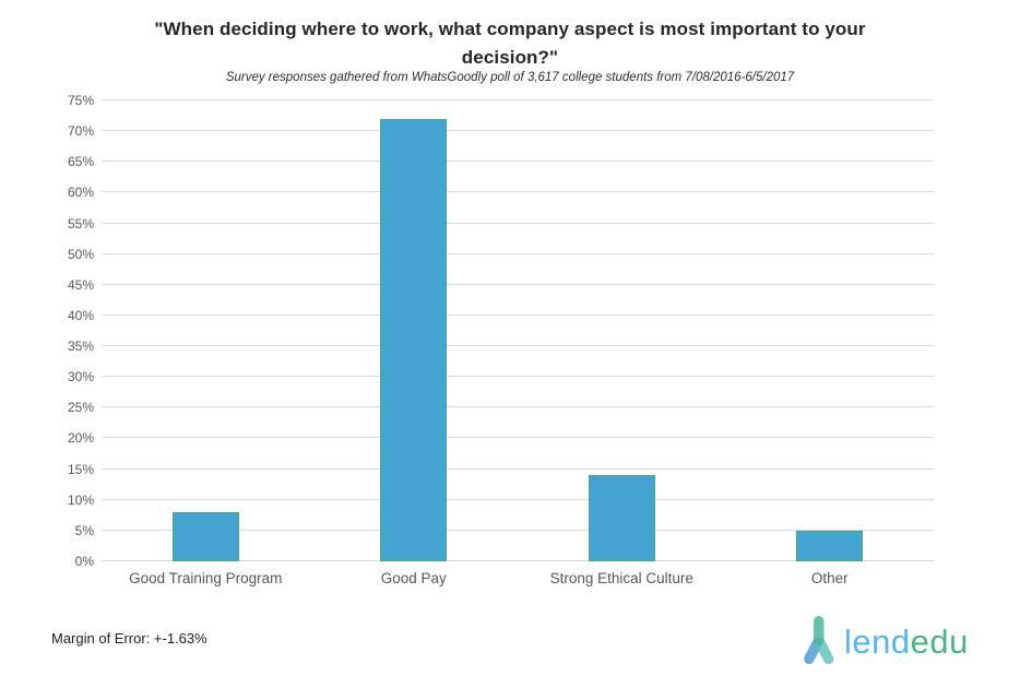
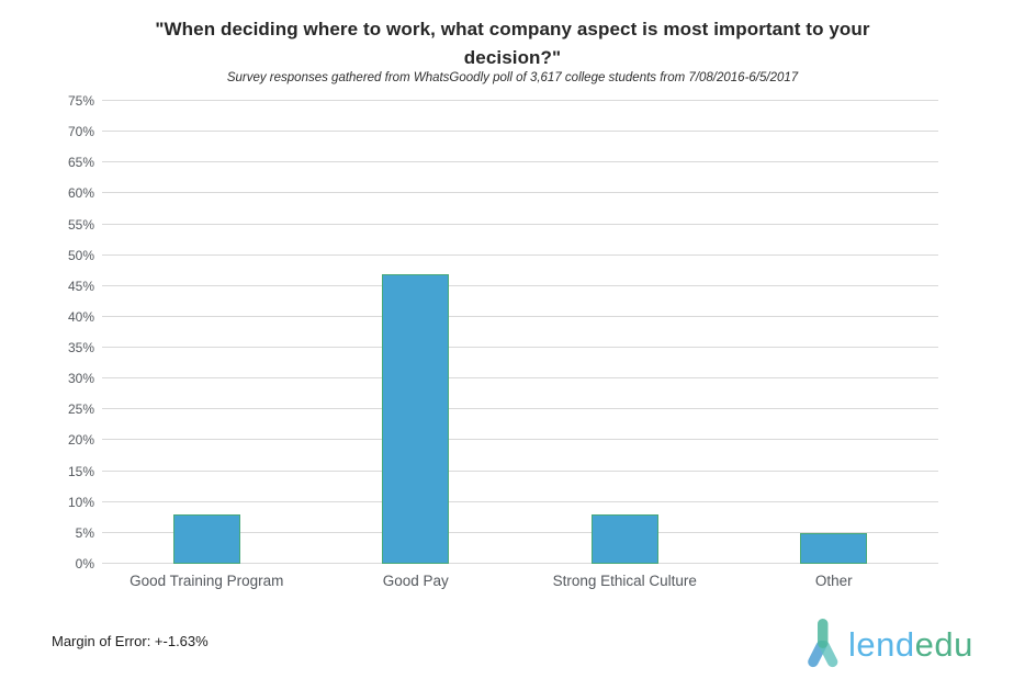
Good Pay: 72% -> 47%
Strong Ethical Culture: 14% -> 8%
